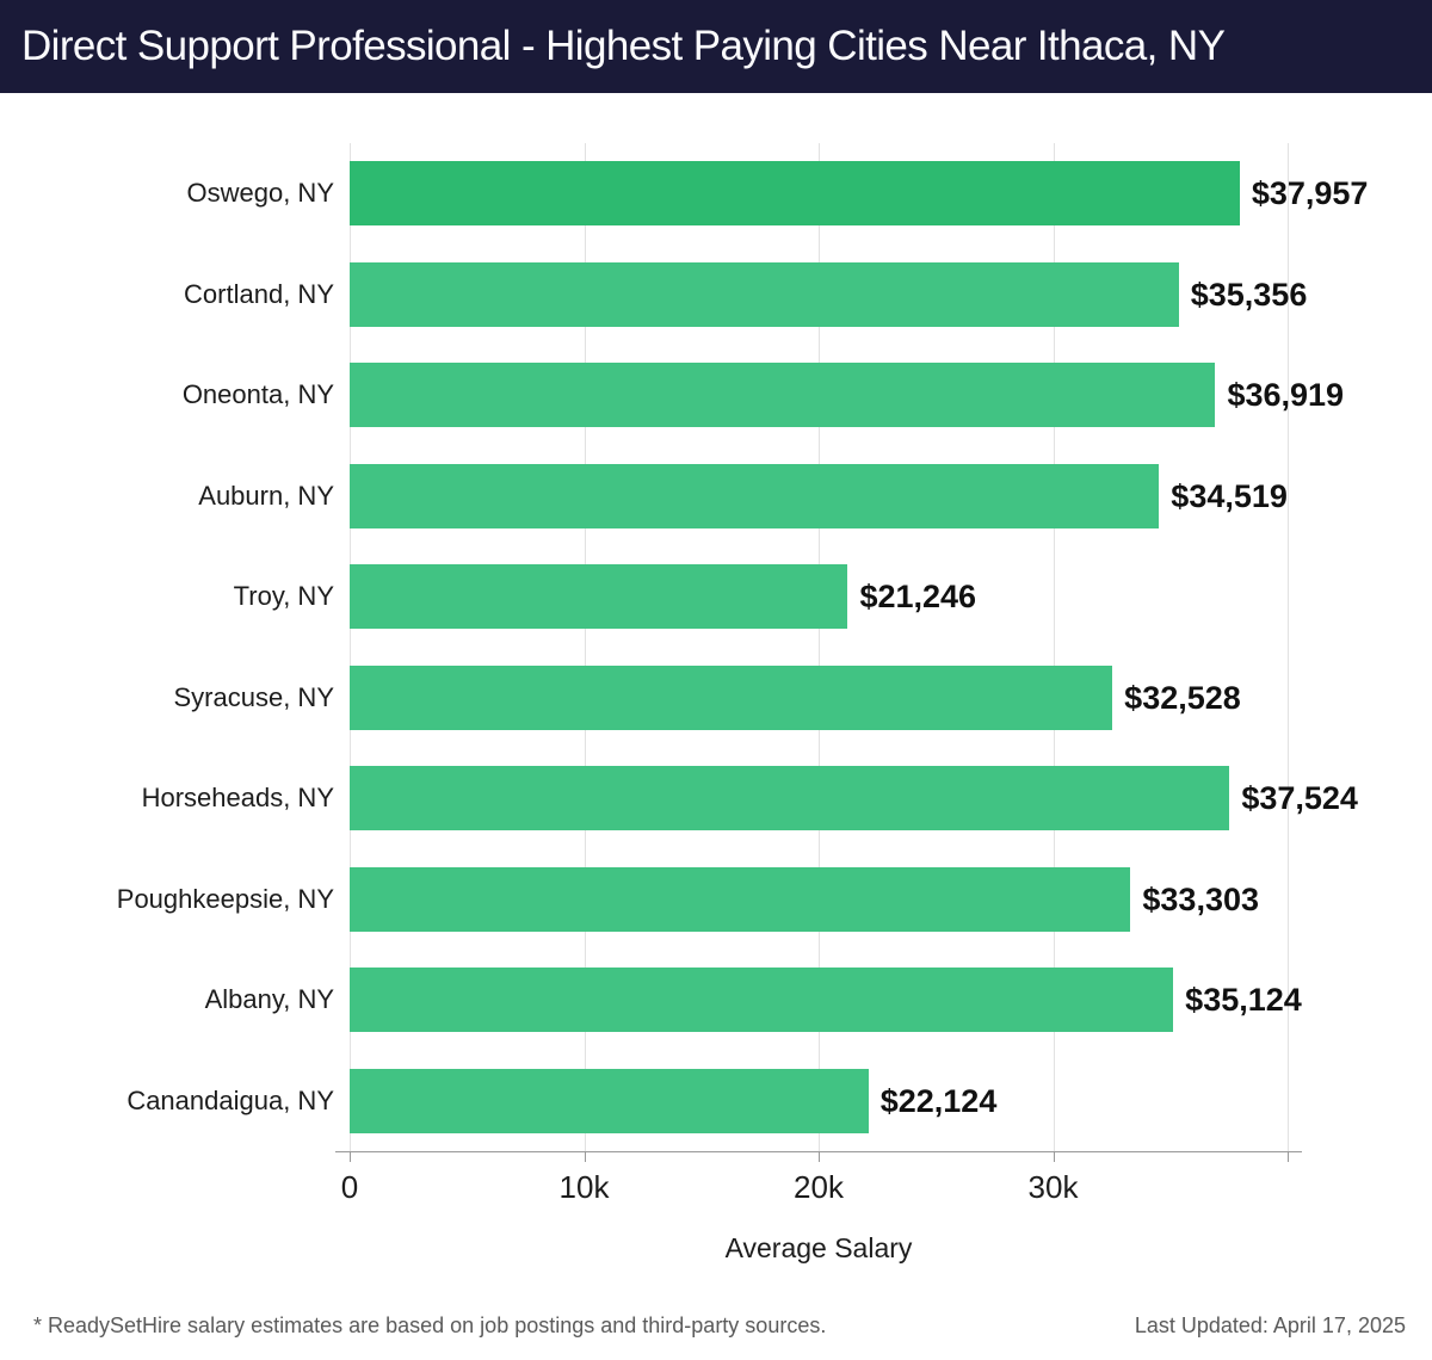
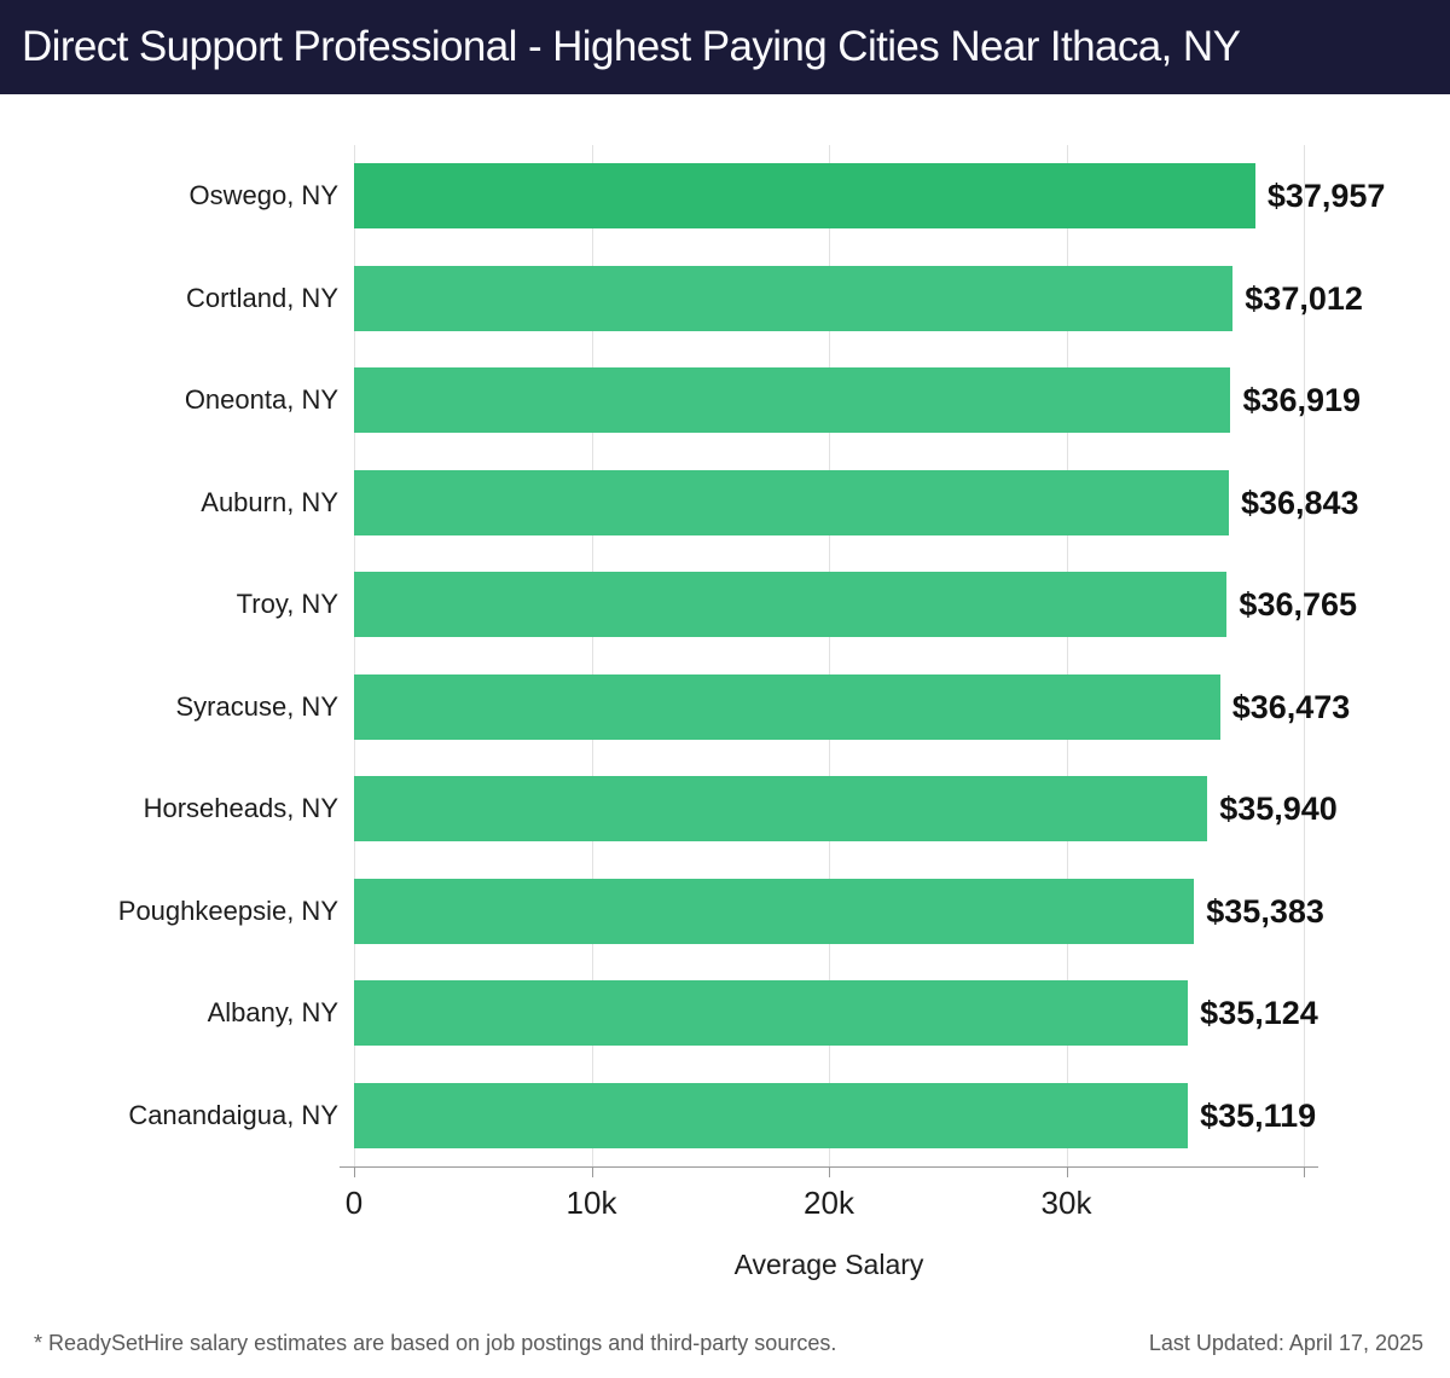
Cortland, NY: $35,356 -> $37,012
Auburn, NY: $34,519 -> $36,843
Troy, NY: $21,246 -> $36,765
Syracuse, NY: $32,528 -> $36,473
Horseheads, NY: $37,524 -> $35,940
Poughkeepsie, NY: $33,303 -> $35,383
Canandaigua, NY: $22,124 -> $35,119
